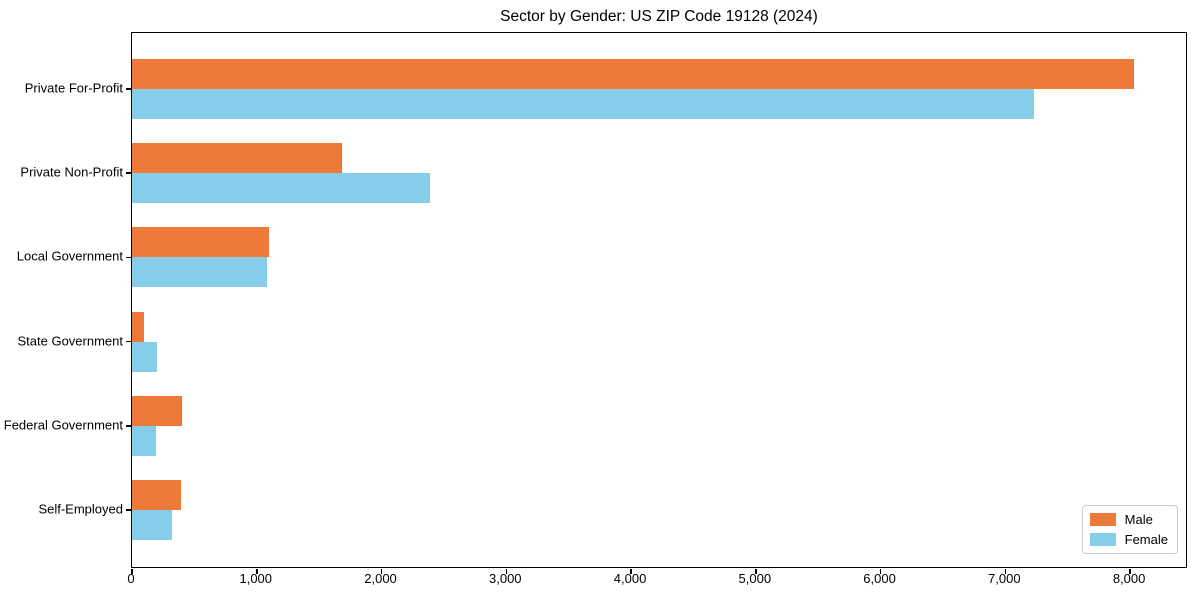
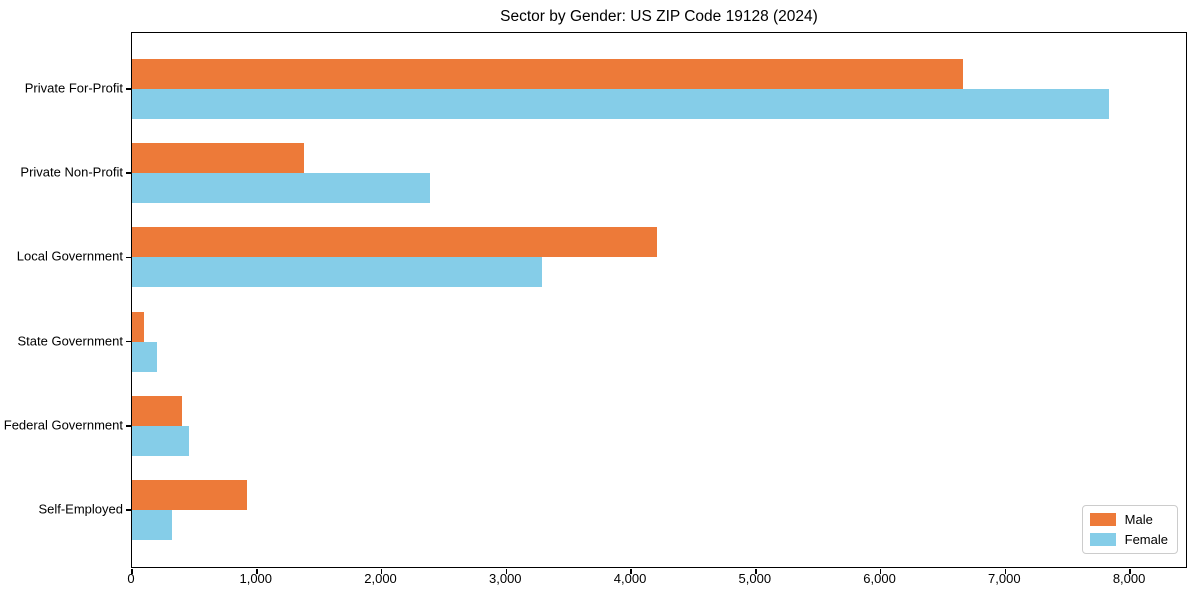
Male/Private For-Profit: 8030 -> 6660
Female/Private For-Profit: 7230 -> 7830
Male/Private Non-Profit: 1680 -> 1380
Male/Local Government: 1100 -> 4210
Female/Local Government: 1080 -> 3290
Female/Federal Government: 190 -> 460
Male/Self-Employed: 390 -> 920
